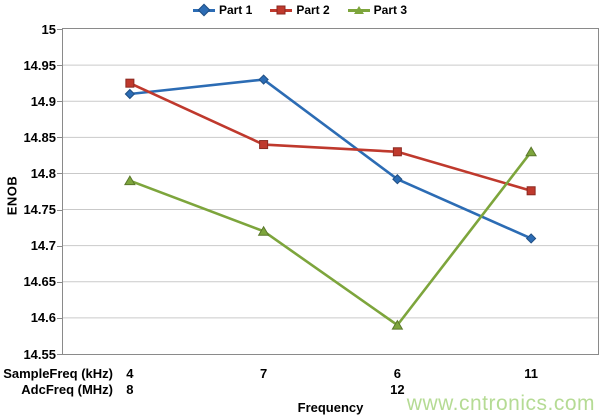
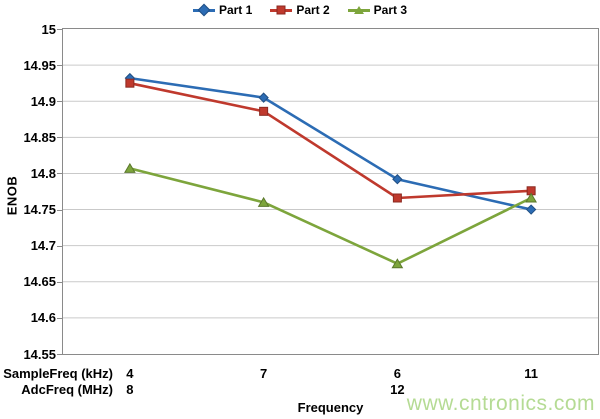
Part 1/4: 14.91 -> 14.93
Part 3/4: 14.79 -> 14.81
Part 1/7: 14.93 -> 14.90
Part 2/7: 14.84 -> 14.89
Part 3/7: 14.72 -> 14.76
Part 2/6: 14.83 -> 14.77
Part 3/6: 14.59 -> 14.68
Part 1/11: 14.71 -> 14.75
Part 3/11: 14.83 -> 14.77
